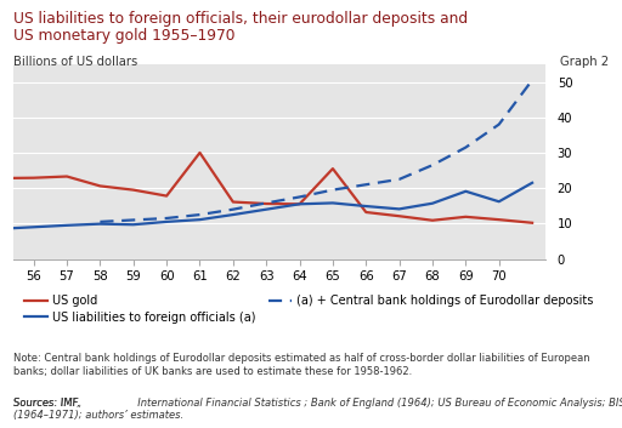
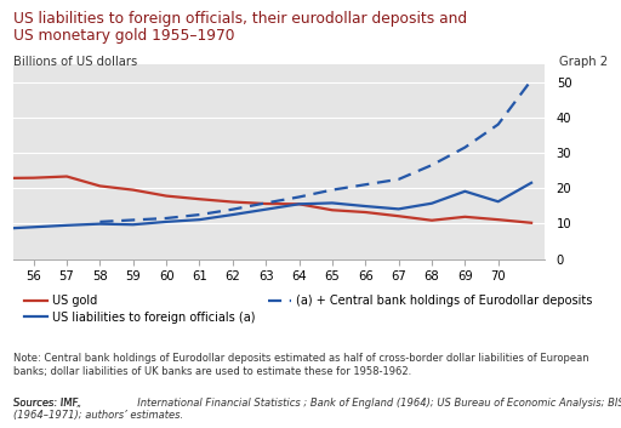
US gold/61: 30.0 -> 16.9
US gold/65: 25.5 -> 13.8
